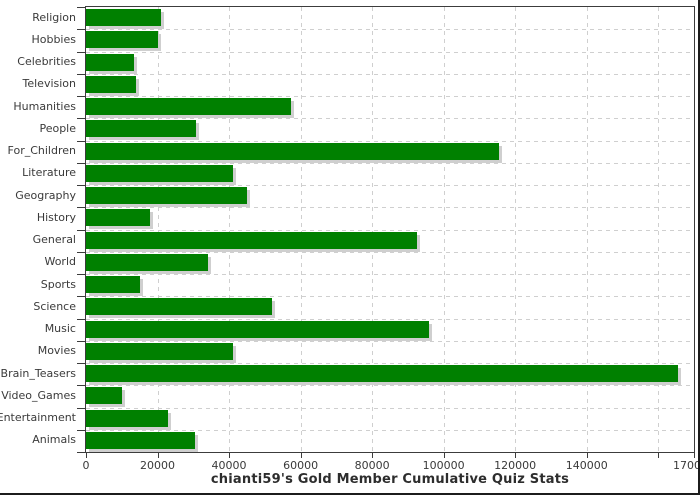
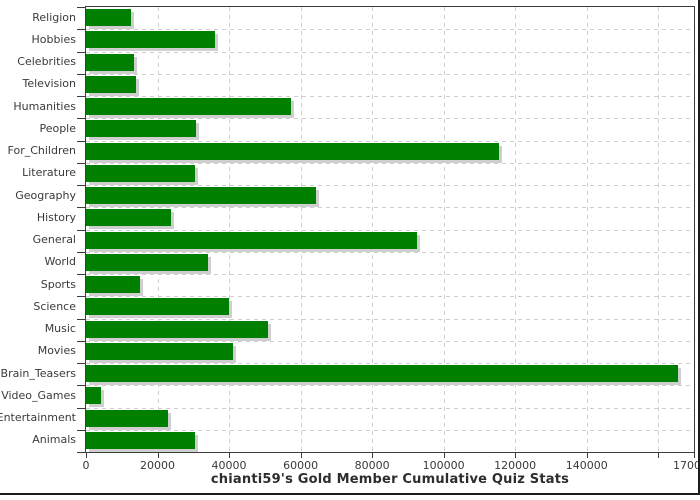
Religion: 21000 -> 13000
Hobbies: 20000 -> 36000
Literature: 41000 -> 31000
Geography: 45000 -> 64000
History: 18000 -> 24000
Science: 52000 -> 40000
Music: 96000 -> 51000
Video_Games: 10000 -> 4000
